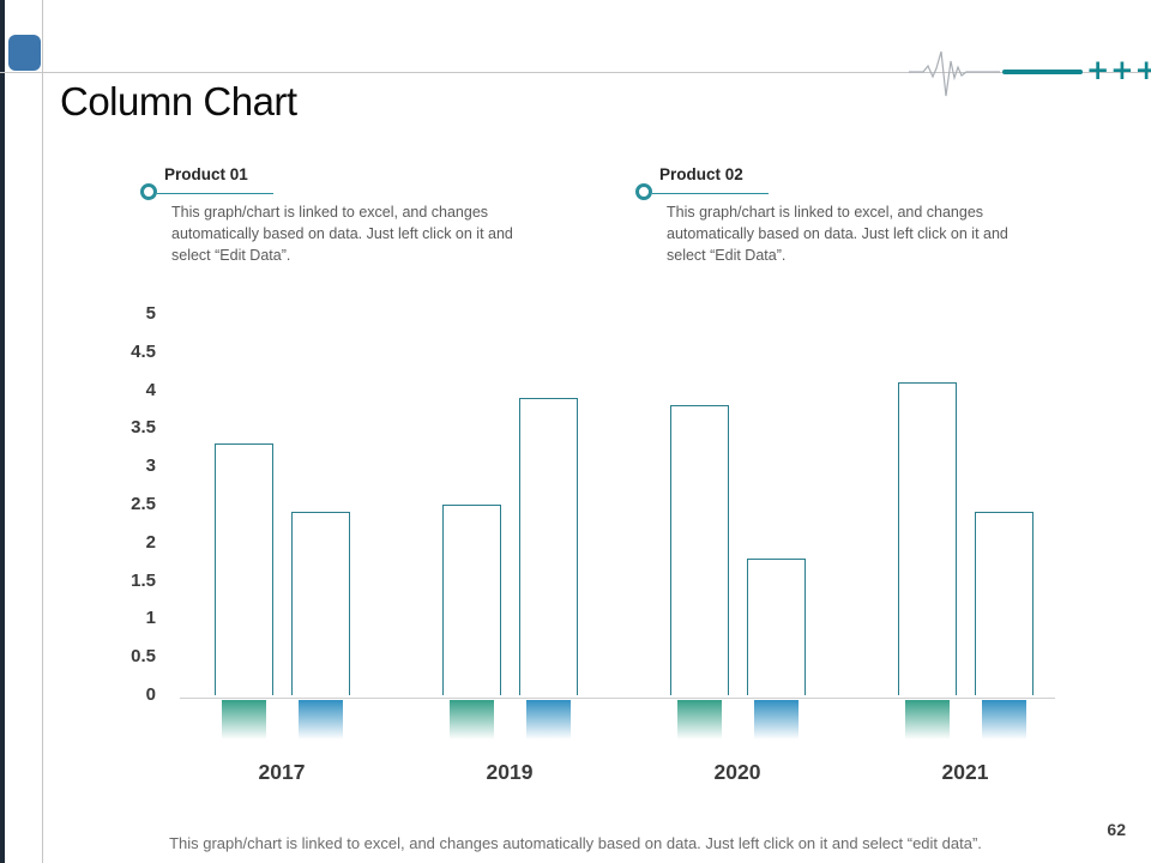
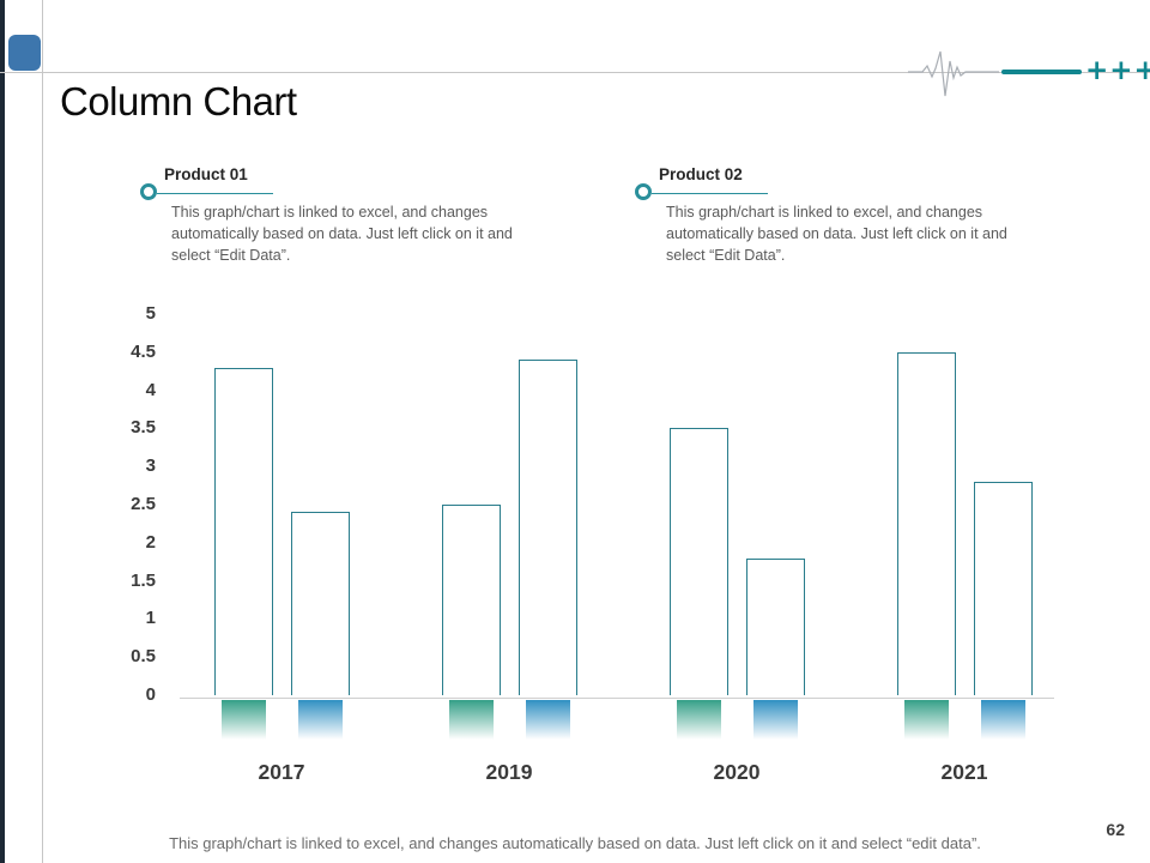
Product 01/2017: 3.3 -> 4.3
Product 02/2019: 3.9 -> 4.4
Product 01/2020: 3.8 -> 3.5
Product 01/2021: 4.1 -> 4.5
Product 02/2021: 2.4 -> 2.8
